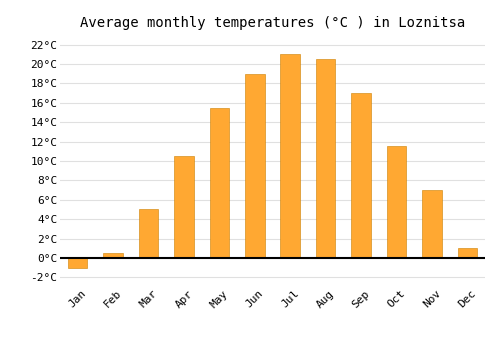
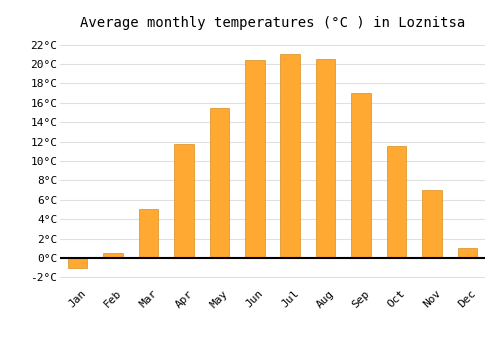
Apr: 10.5°C -> 11.8°C
Jun: 19.0°C -> 20.4°C
